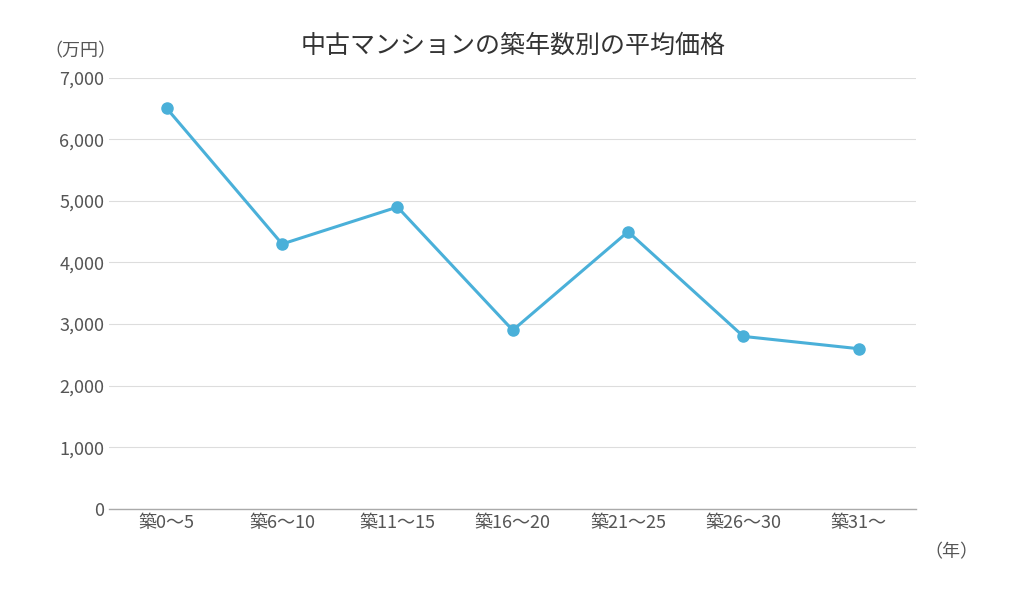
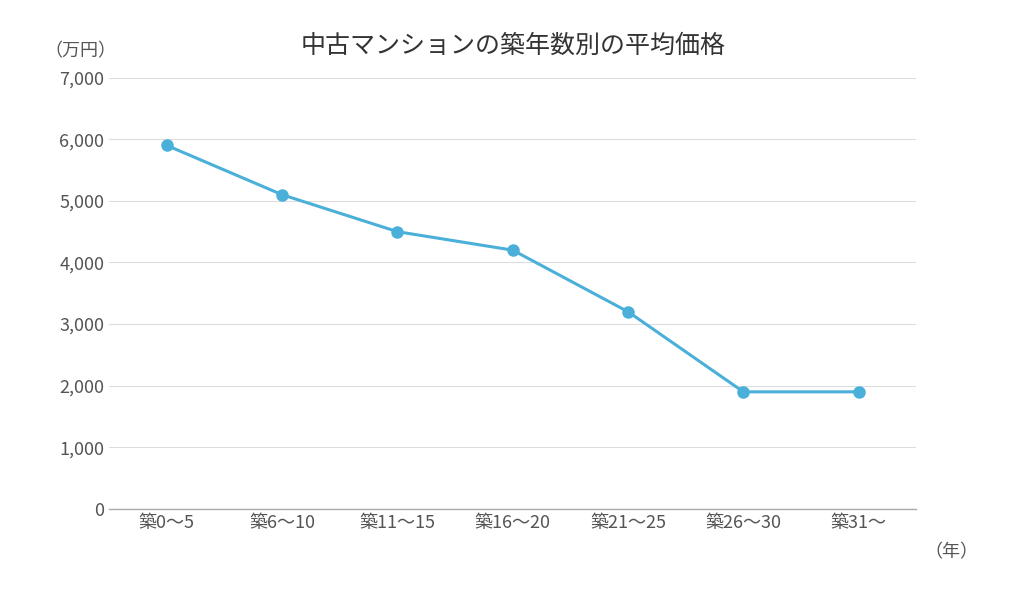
築0〜5: 6,500 -> 5,900
築6〜10: 4,300 -> 5,100
築11〜15: 4,900 -> 4,500
築16〜20: 2,900 -> 4,200
築21〜25: 4,500 -> 3,200
築26〜30: 2,800 -> 1,900
築31〜: 2,600 -> 1,900
